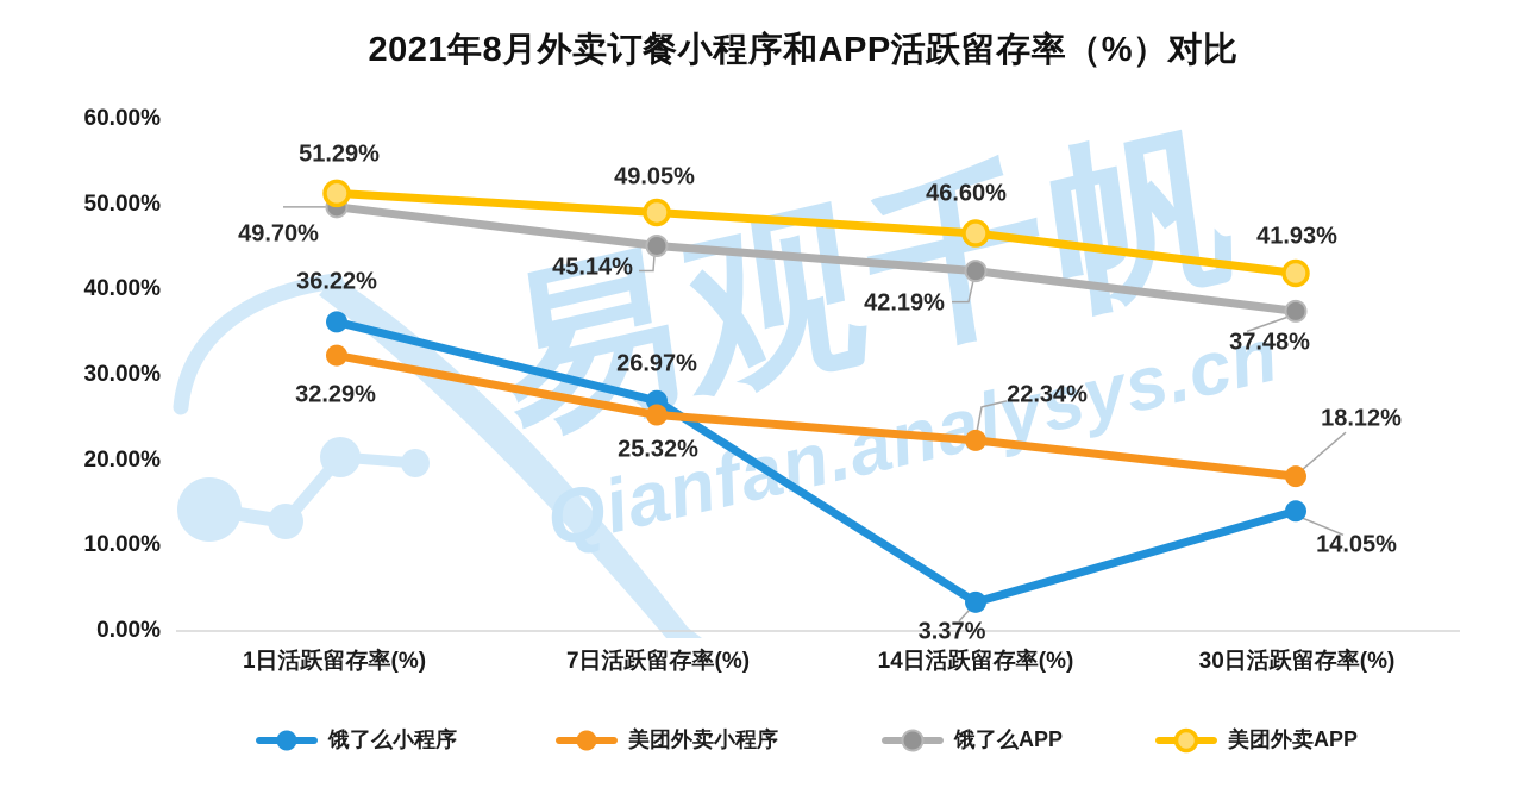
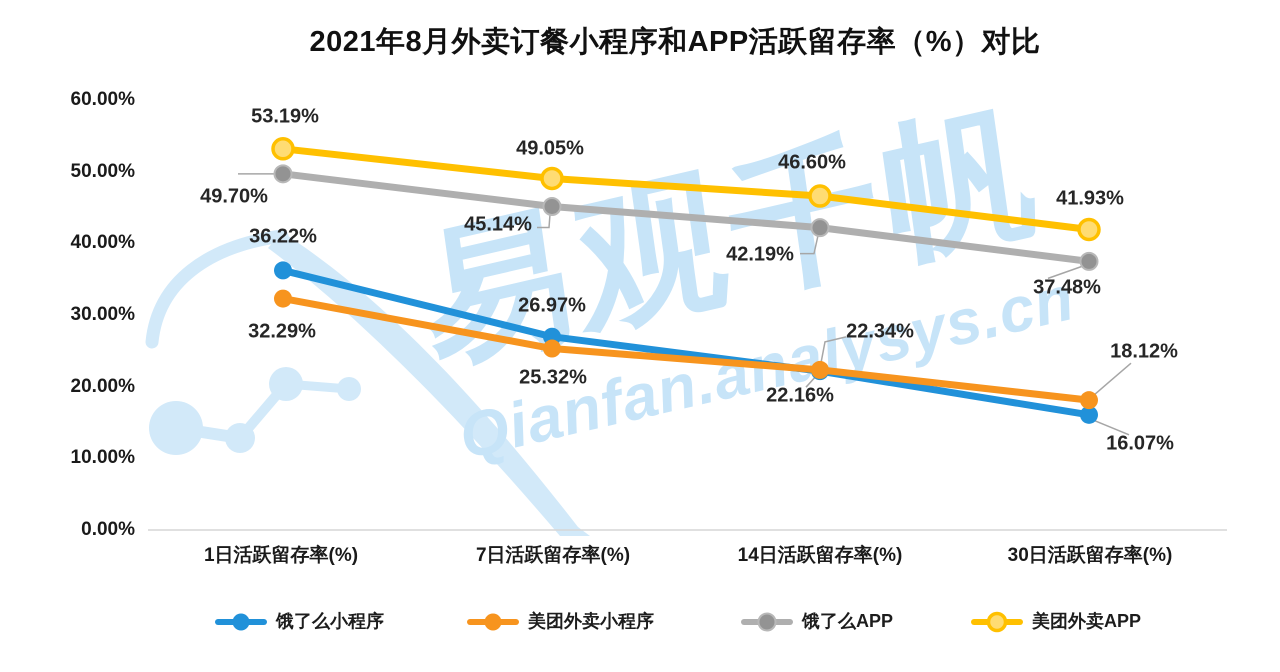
美团外卖APP/1日活跃留存率(%): 51.29% -> 53.19%
饿了么小程序/14日活跃留存率(%): 3.37% -> 22.16%
饿了么小程序/30日活跃留存率(%): 14.05% -> 16.07%
